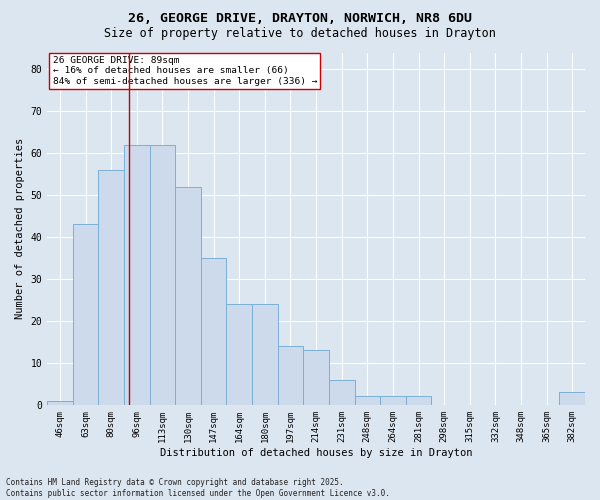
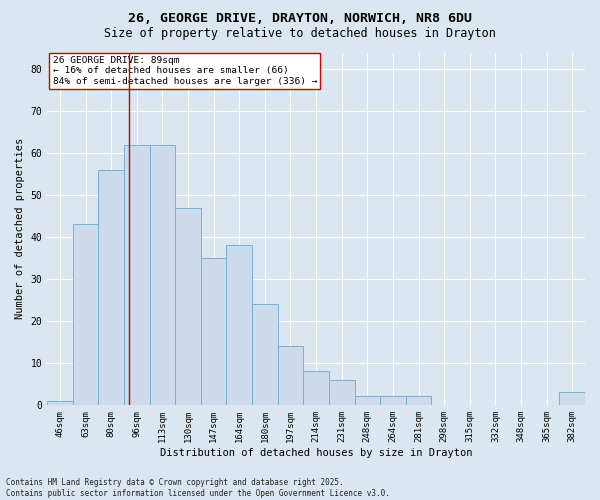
130sqm: 52 -> 47
164sqm: 24 -> 38
214sqm: 13 -> 8
